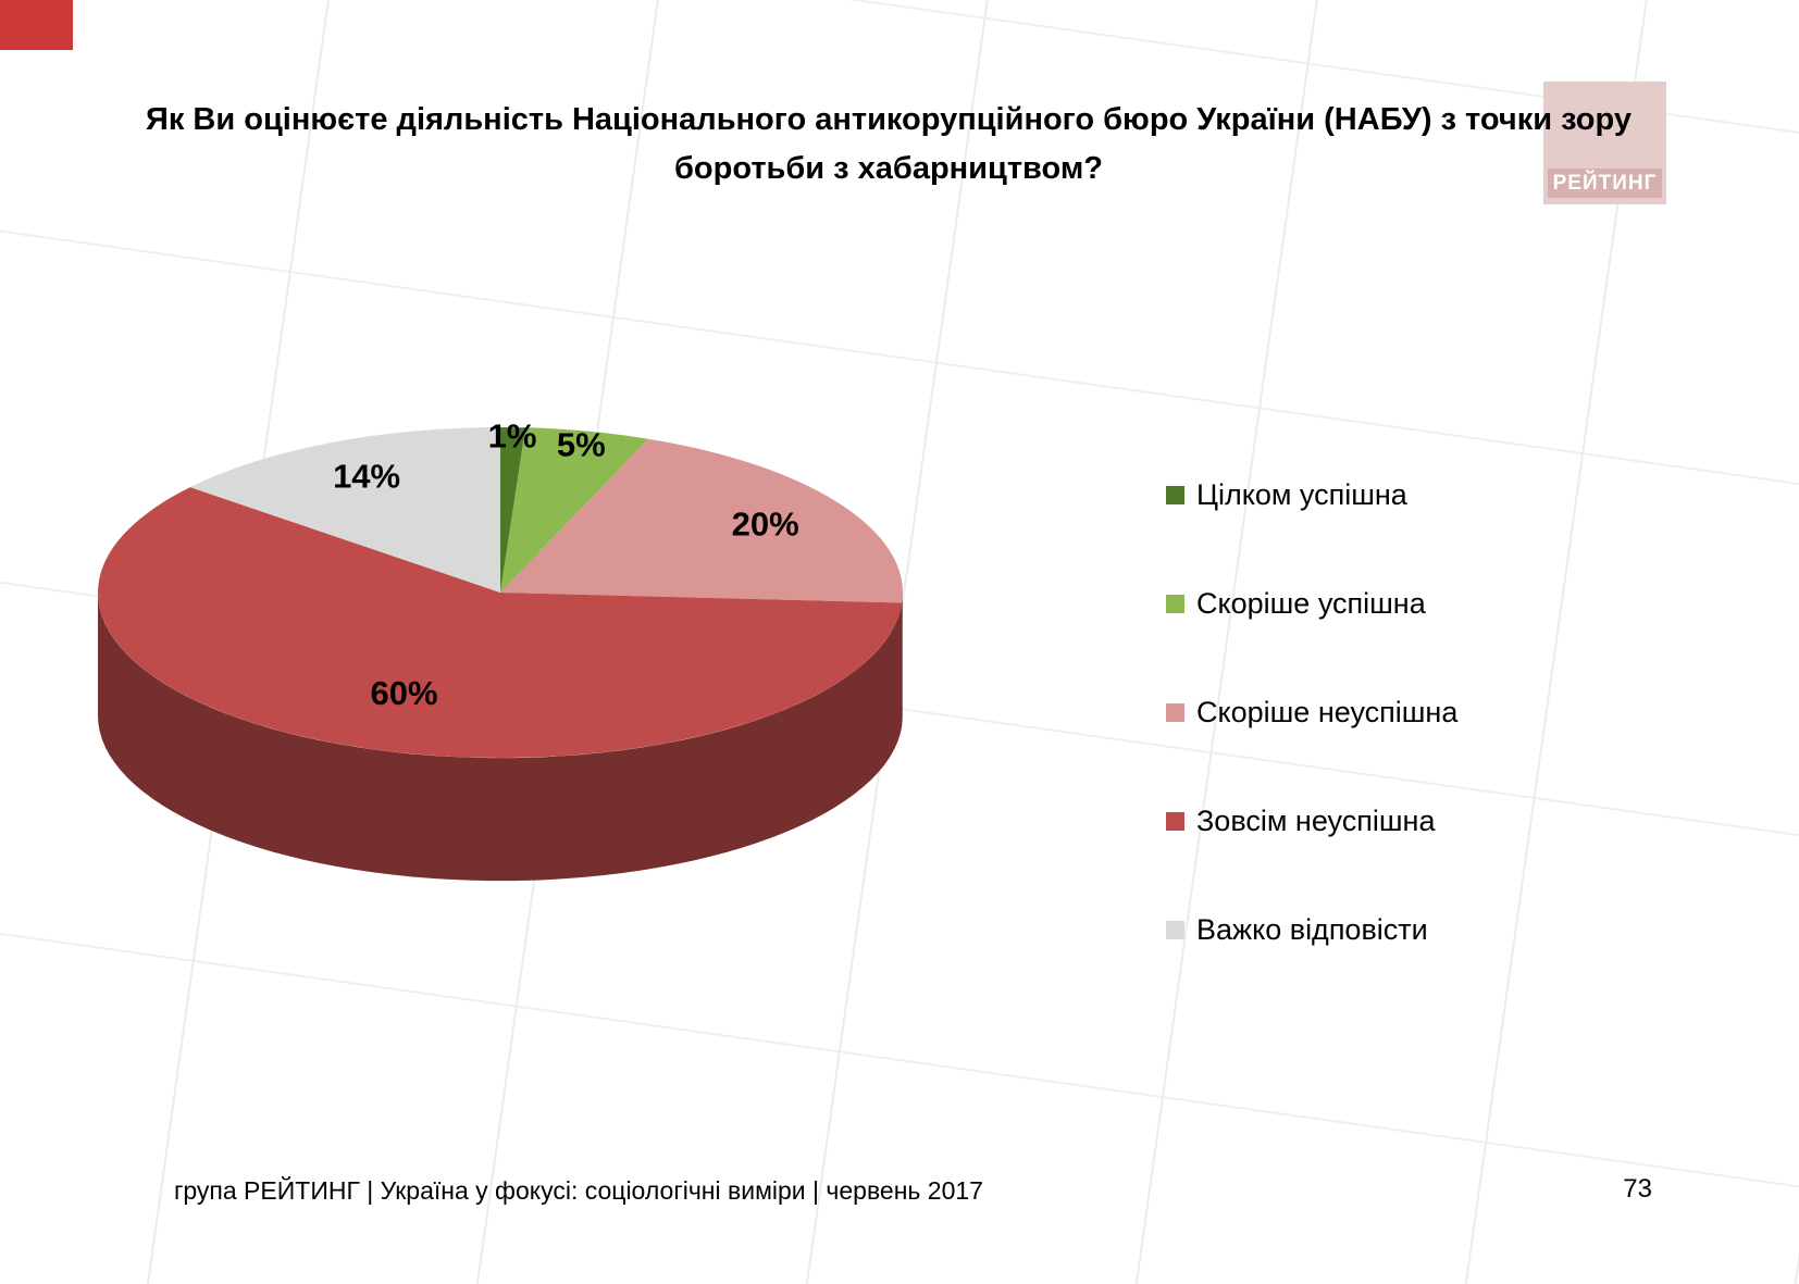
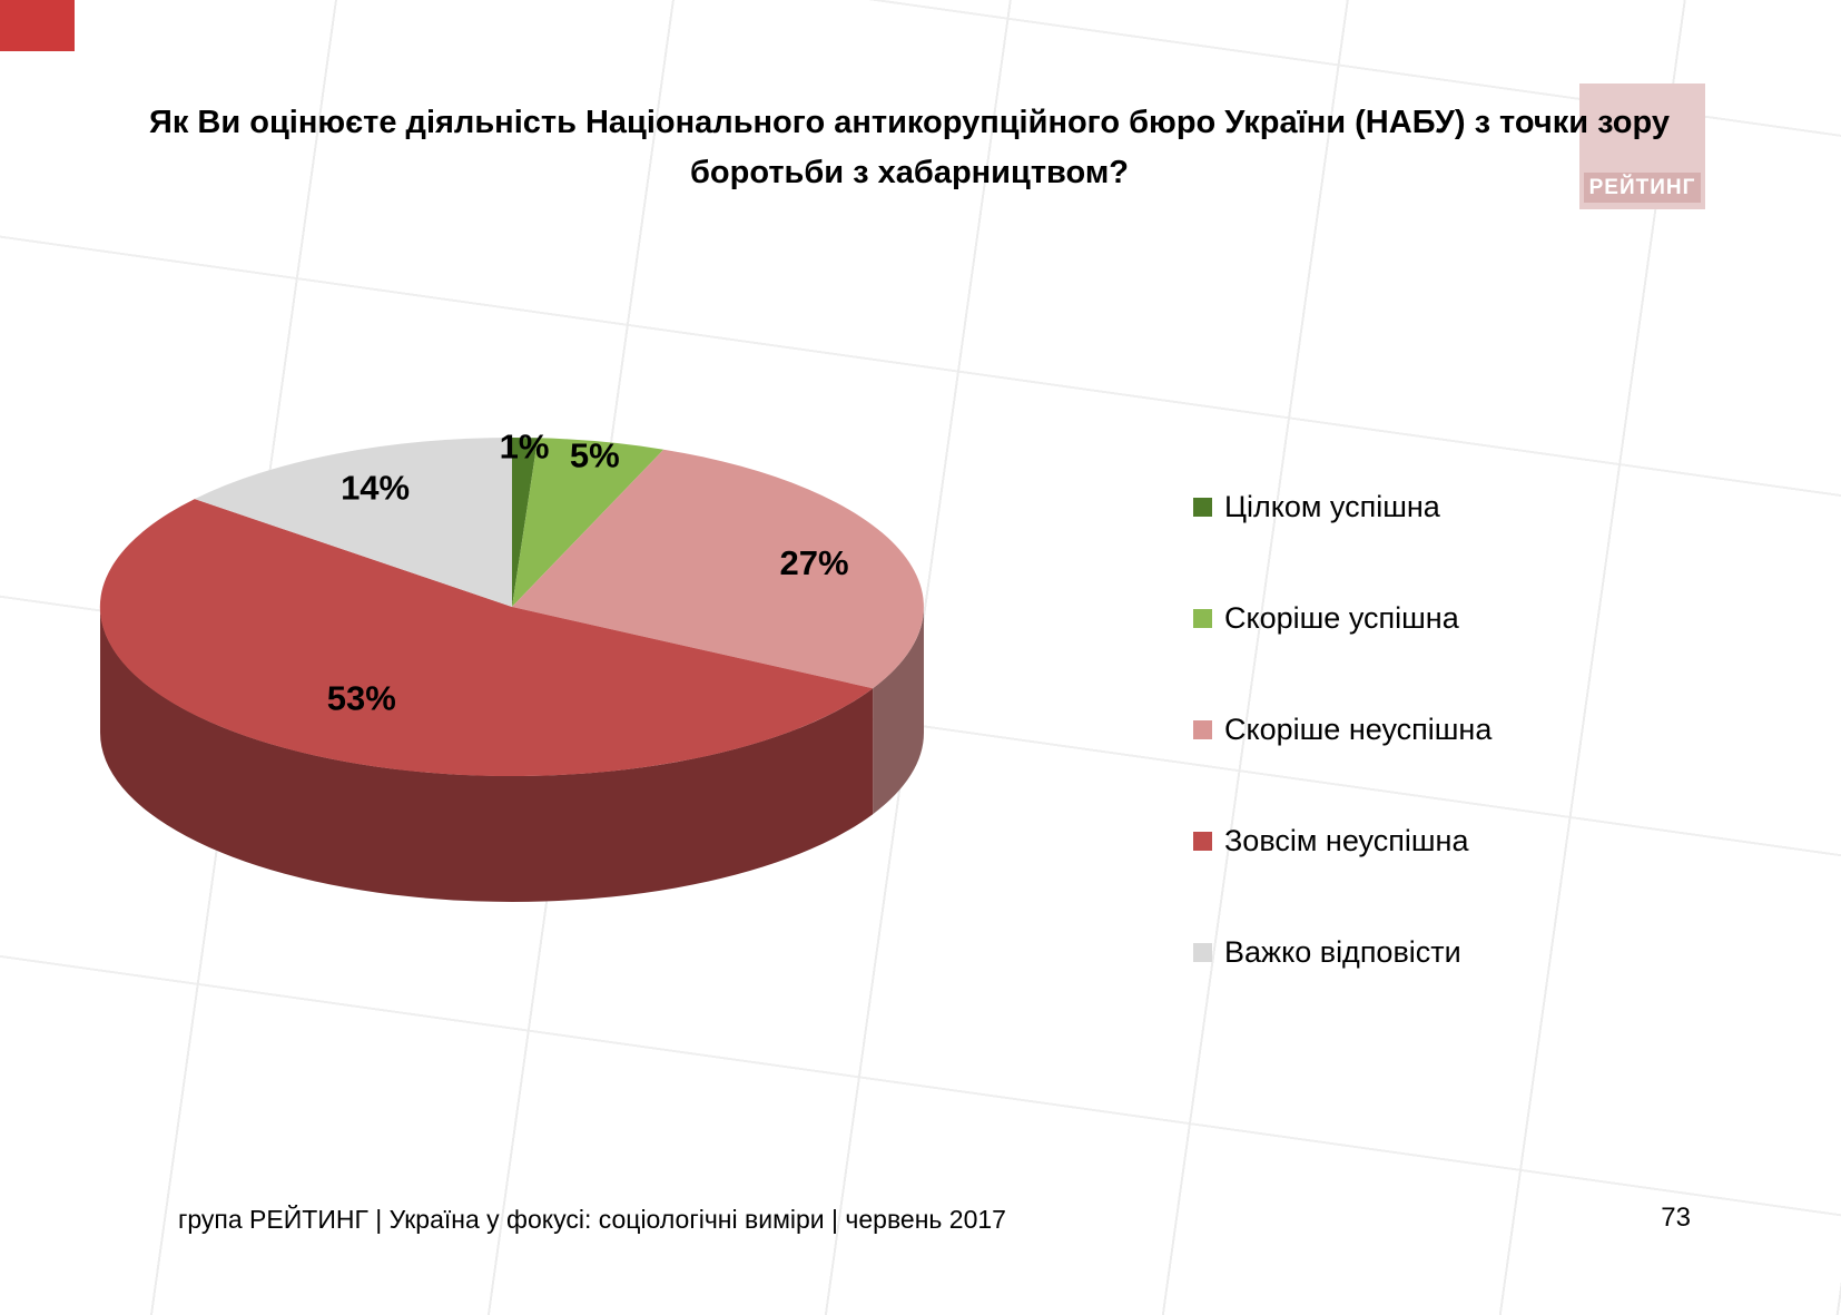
Скоріше неуспішна: 20% -> 27%
Зовсім неуспішна: 60% -> 53%
